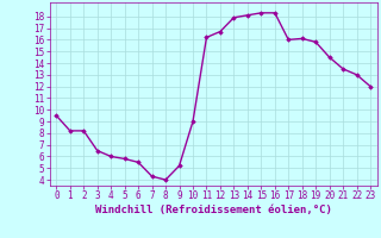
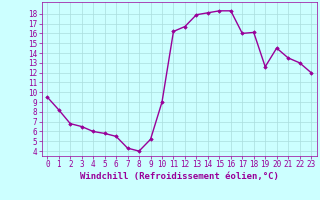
2: 8.2 -> 6.8
19: 15.8 -> 12.6
